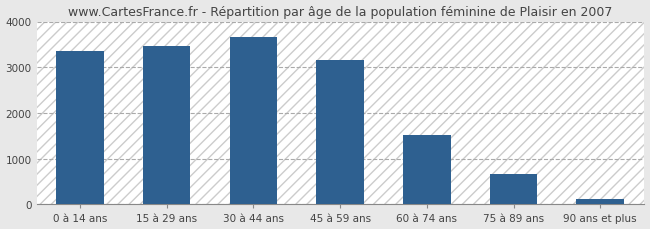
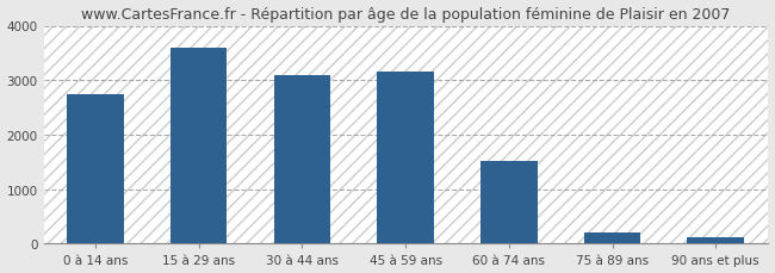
0 à 14 ans: 3350 -> 2750
15 à 29 ans: 3460 -> 3600
30 à 44 ans: 3660 -> 3100
75 à 89 ans: 670 -> 200
